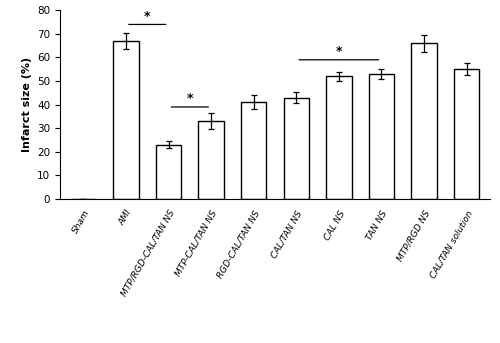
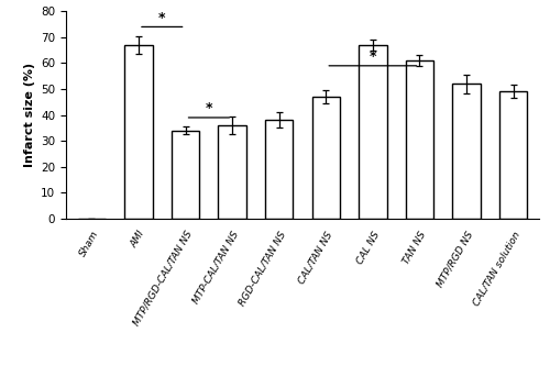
MTP/RGD-CAL/TAN NS: 23 -> 34
MTP-CAL/TAN NS: 33 -> 36
RGD-CAL/TAN NS: 41 -> 38
CAL/TAN NS: 43 -> 47
CAL NS: 52 -> 67
TAN NS: 53 -> 61
MTP/RGD NS: 66 -> 52
CAL/TAN solution: 55 -> 49
